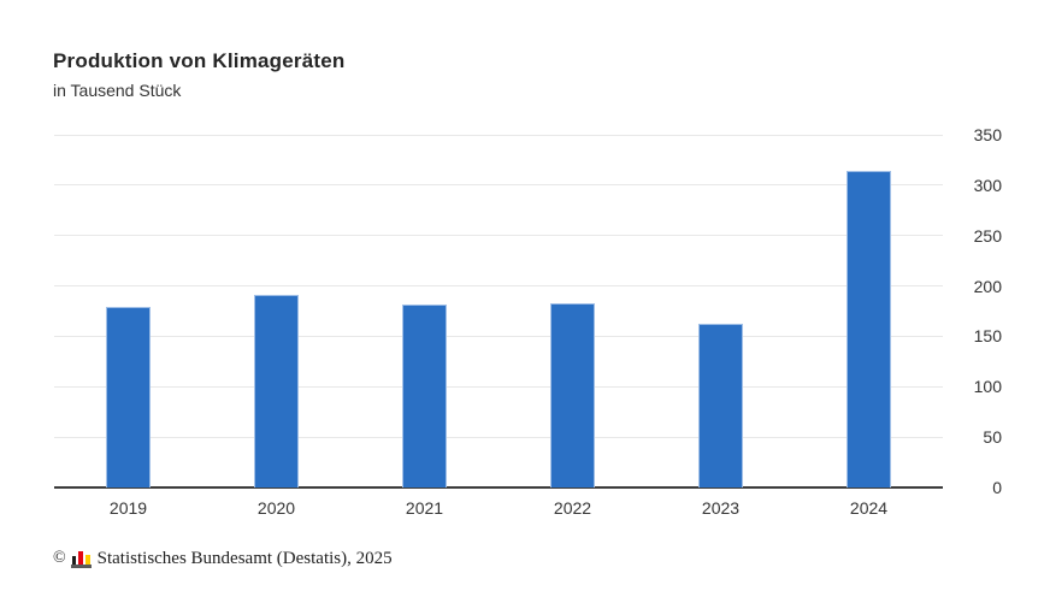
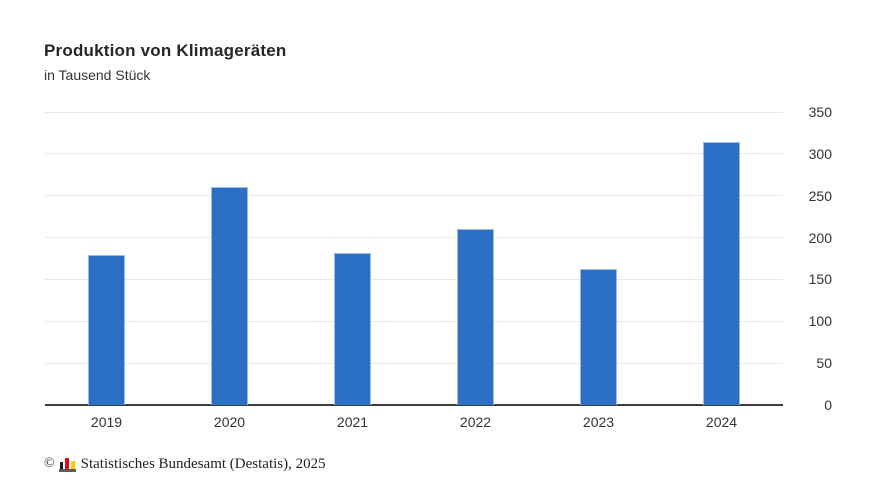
2020: 190 -> 260
2022: 180 -> 210
